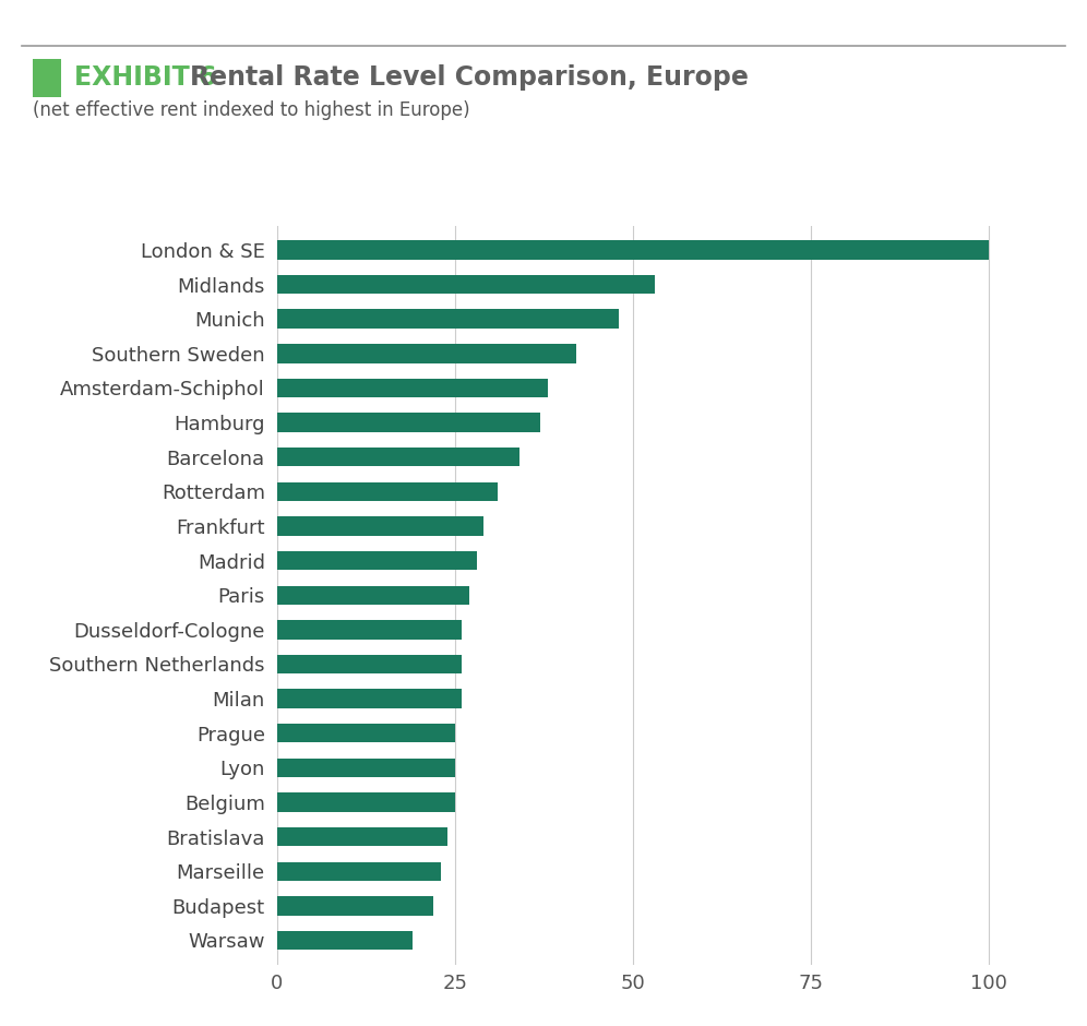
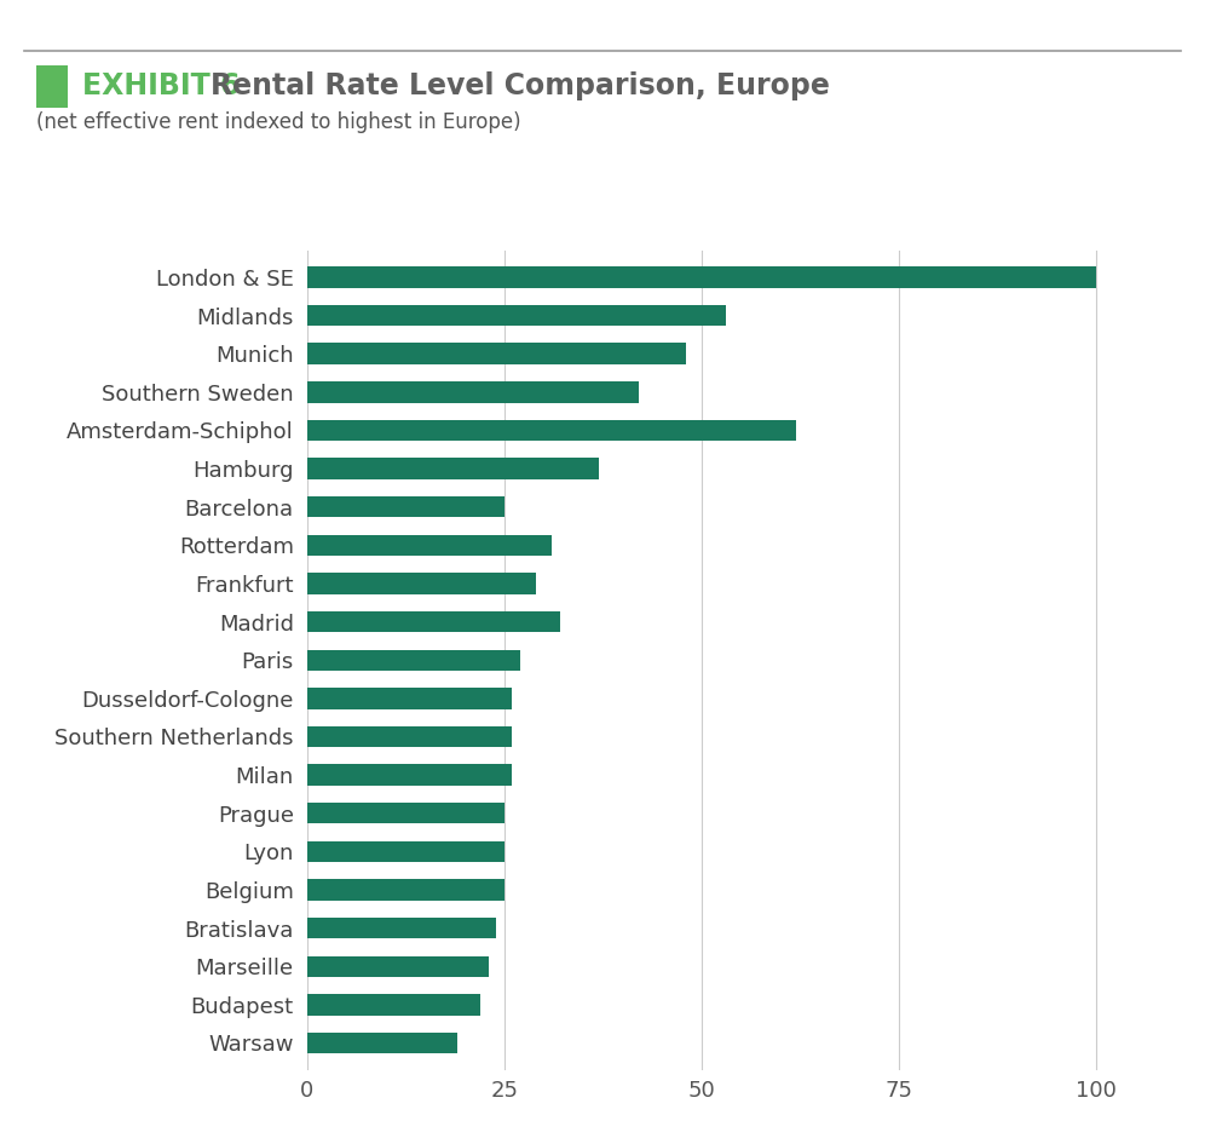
Amsterdam-Schiphol: 38 -> 62
Barcelona: 34 -> 25
Madrid: 28 -> 32
